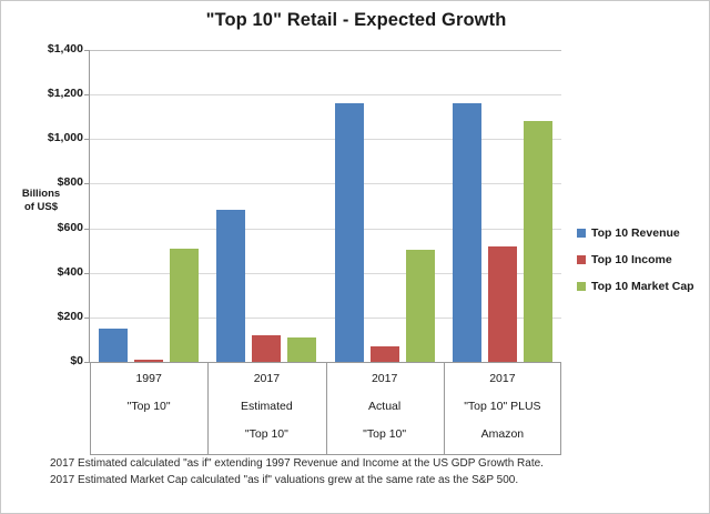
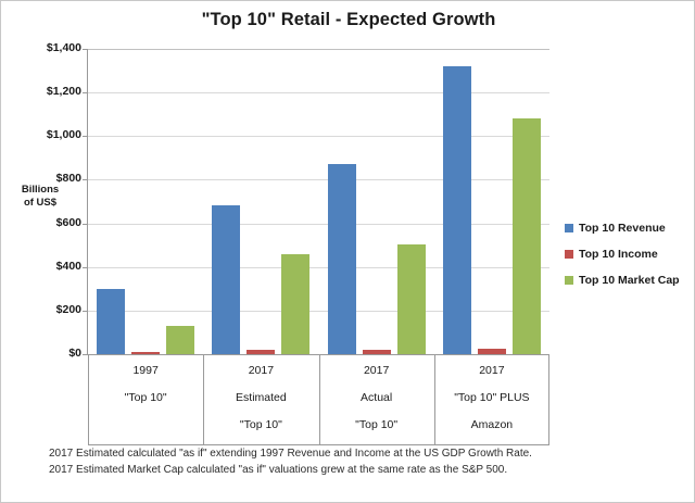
Top 10 Revenue/1997 "Top 10": $150 -> $300
Top 10 Market Cap/1997 "Top 10": $510 -> $130
Top 10 Income/2017 Estimated "Top 10": $120 -> $20
Top 10 Market Cap/2017 Estimated "Top 10": $110 -> $460
Top 10 Revenue/2017 Actual "Top 10": $1160 -> $870
Top 10 Income/2017 Actual "Top 10": $70 -> $20
Top 10 Revenue/2017 "Top 10" PLUS Amazon: $1160 -> $1320
Top 10 Income/2017 "Top 10" PLUS Amazon: $520 -> $30
